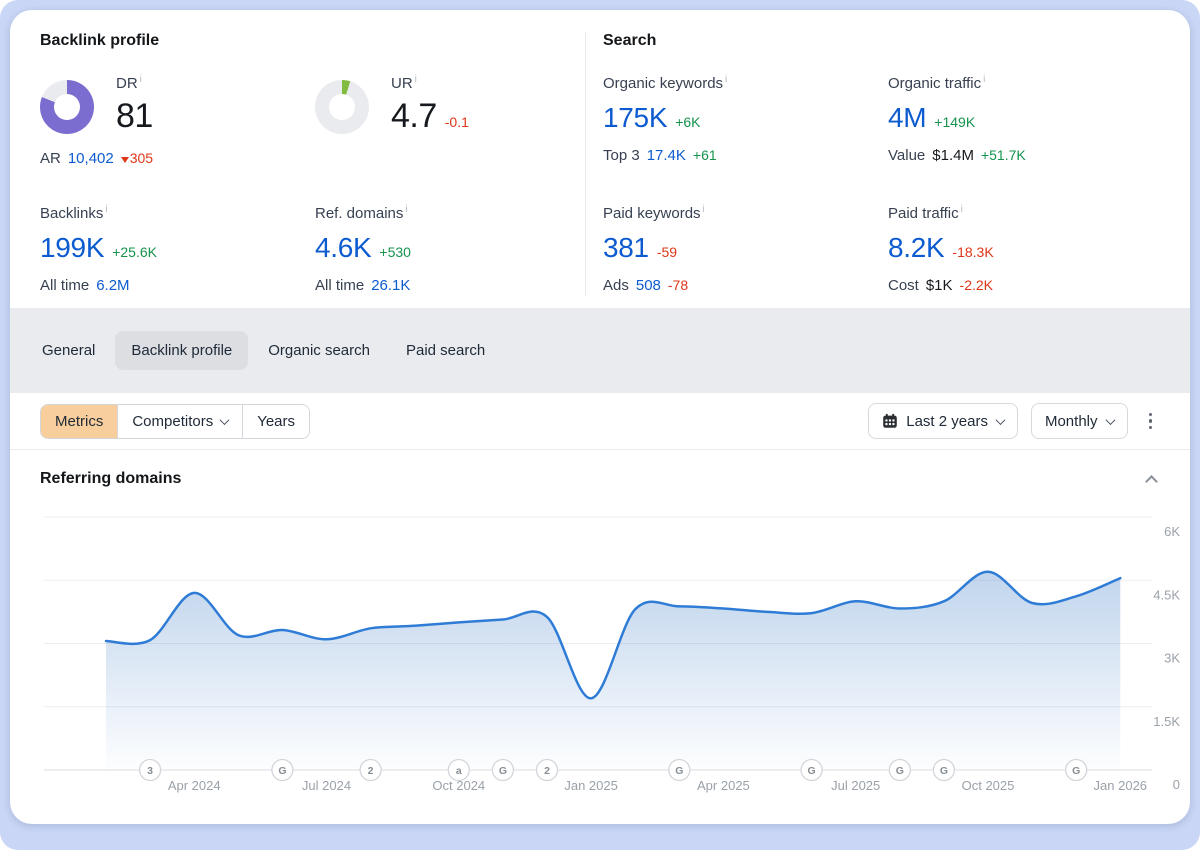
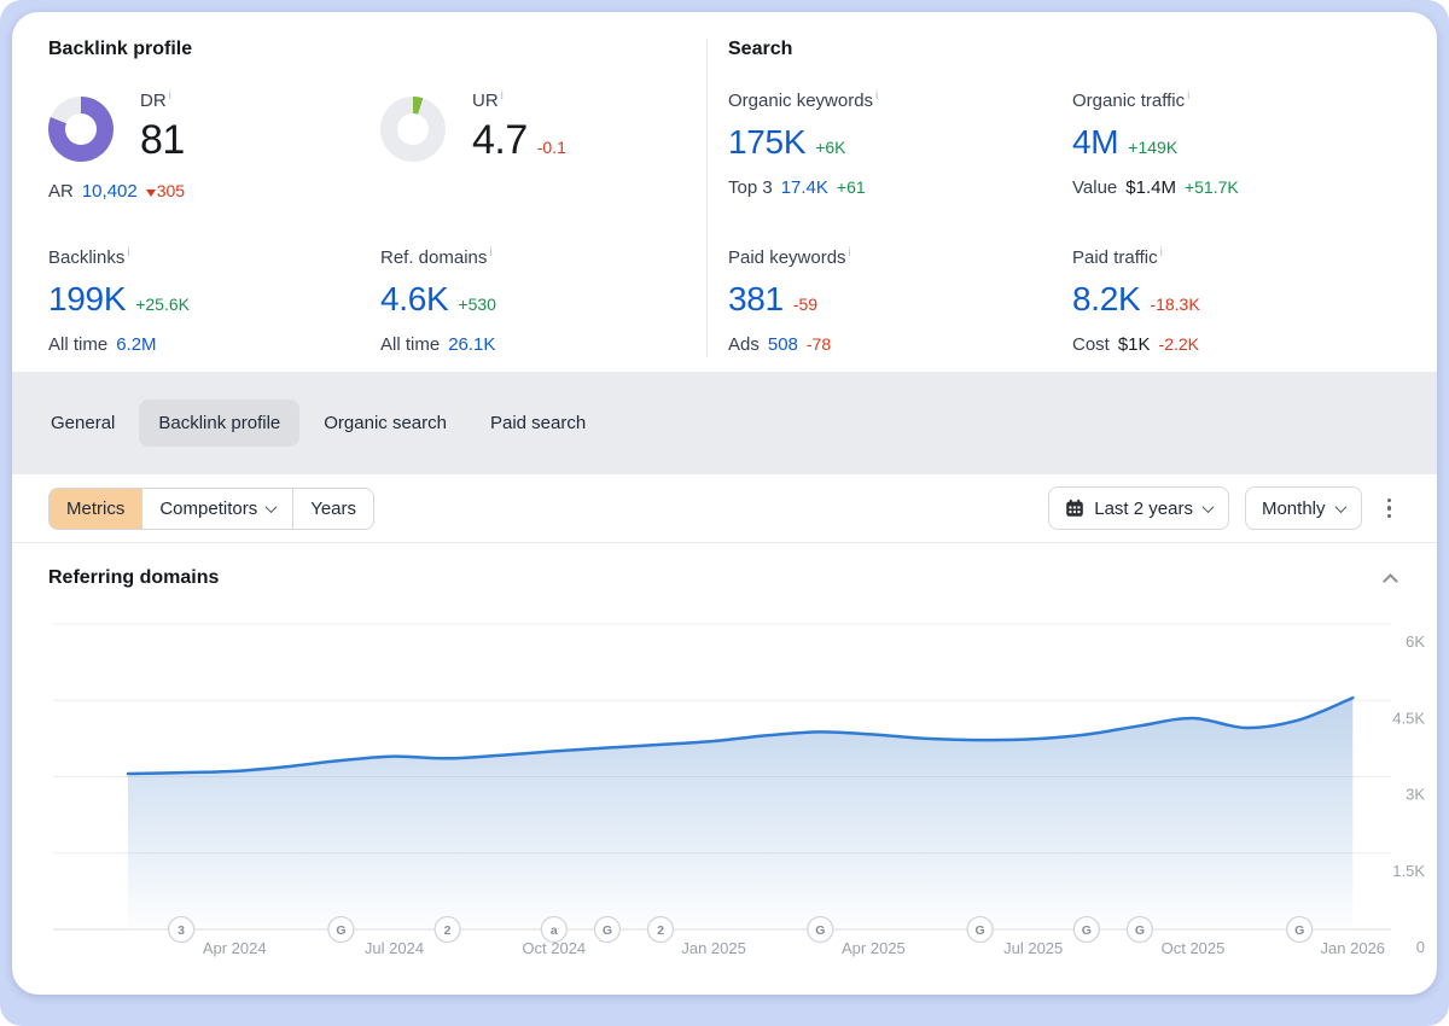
Apr 2024: 4.2K -> 3.1K
Jul 2024: 3.1K -> 3.4K
Jan 2025: 1.7K -> 3.7K
Jul 2025: 4.0K -> 3.7K
Oct 2025: 4.7K -> 4.2K
